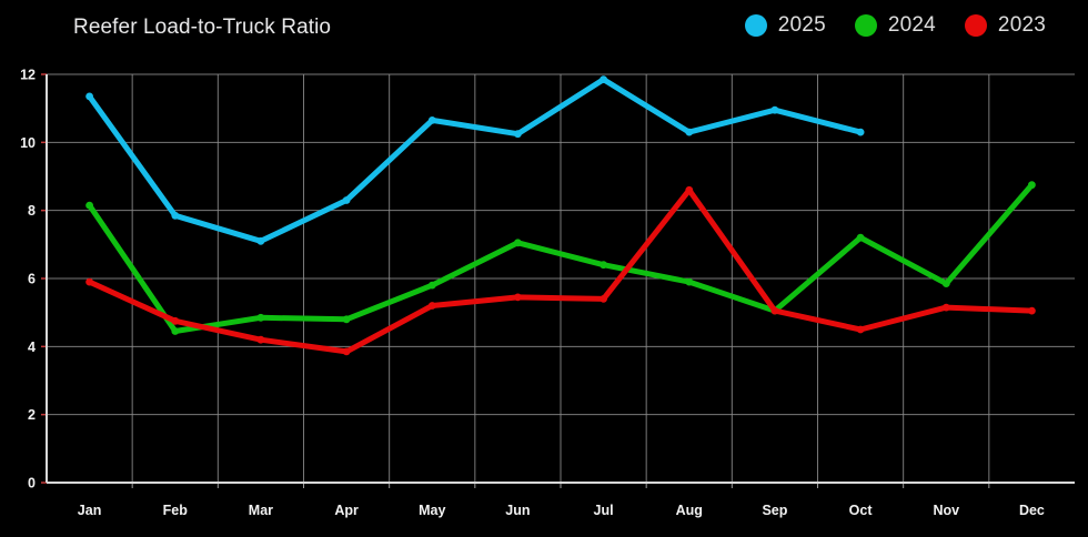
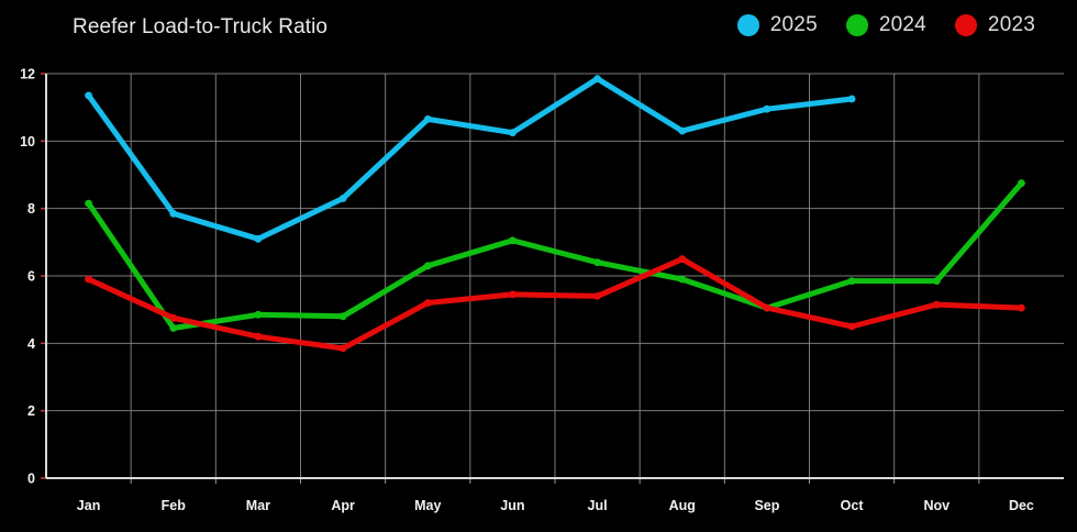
2024/May: 5.8 -> 6.3
2023/Aug: 8.6 -> 6.5
2025/Oct: 10.3 -> 11.2
2024/Oct: 7.2 -> 5.8
